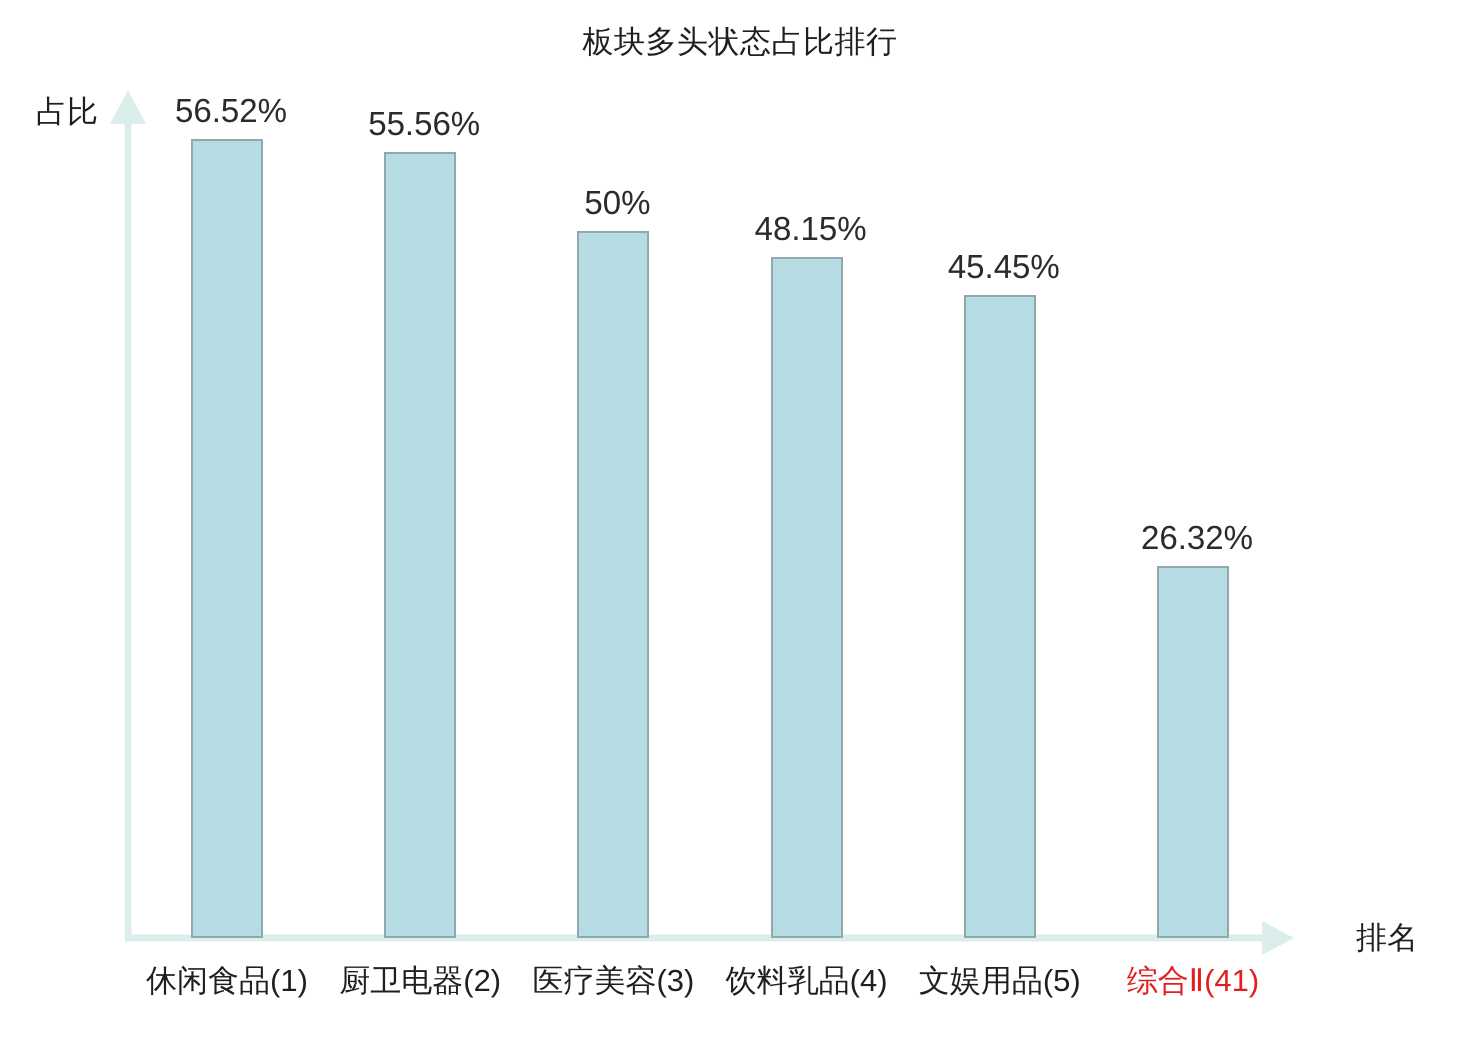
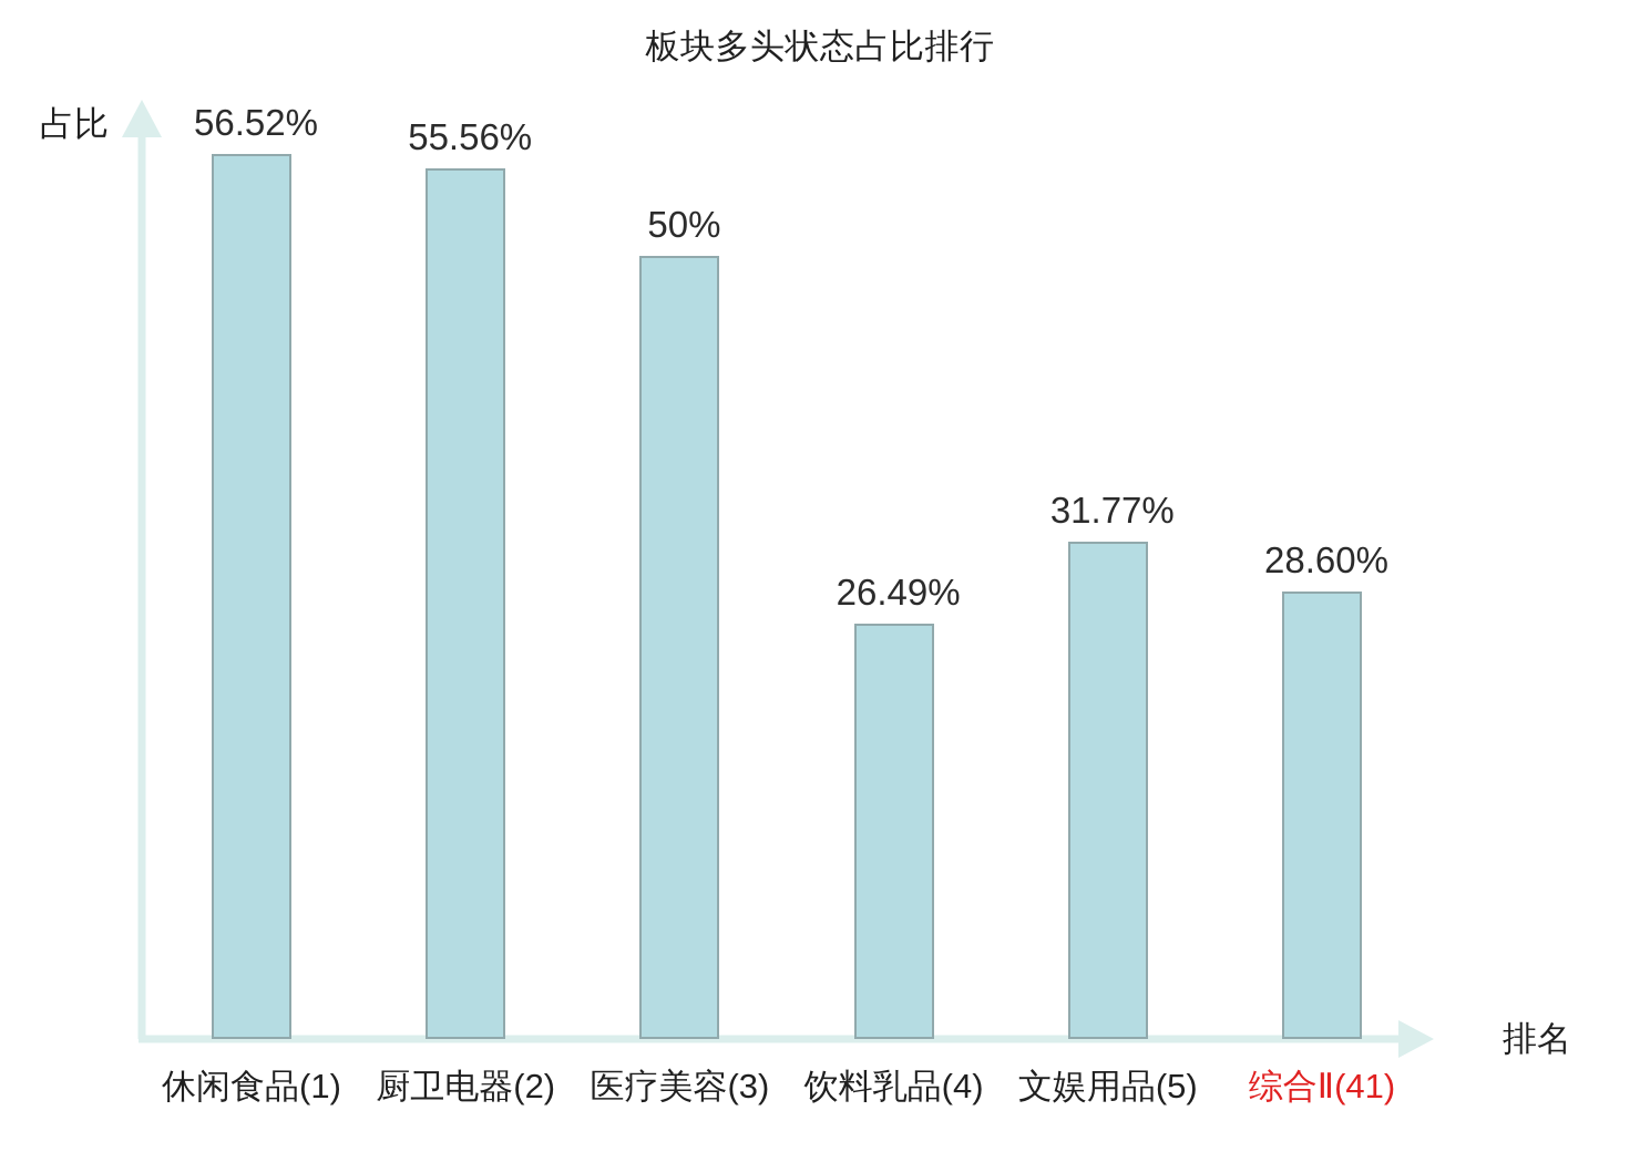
饮料乳品(4): 48.15% -> 26.49%
文娱用品(5): 45.45% -> 31.77%
综合Ⅱ(41): 26.32% -> 28.60%
